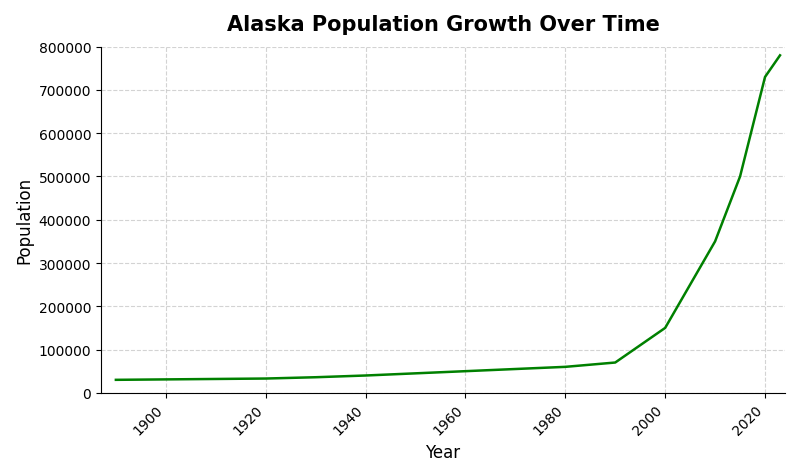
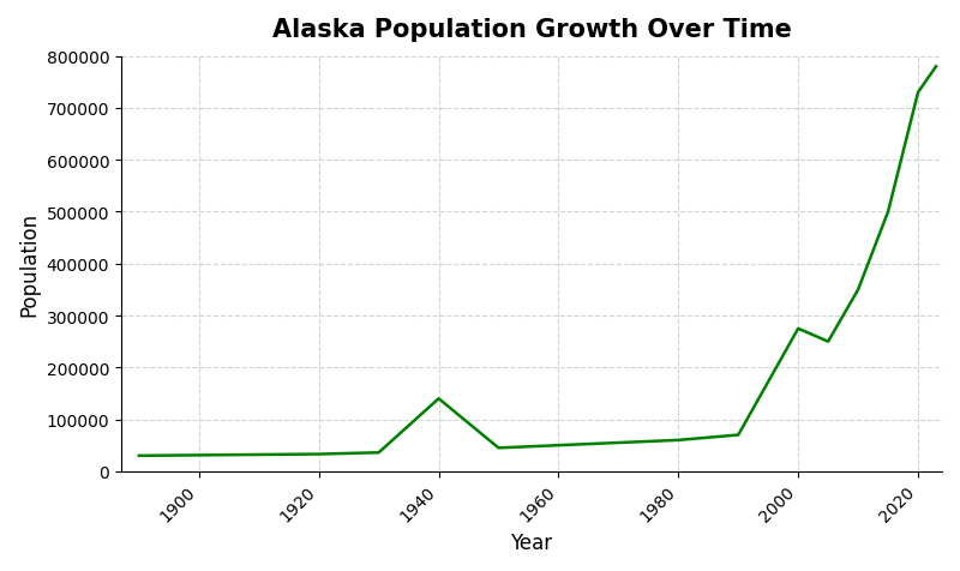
1940: 40000 -> 140000
2000: 150000 -> 275000
